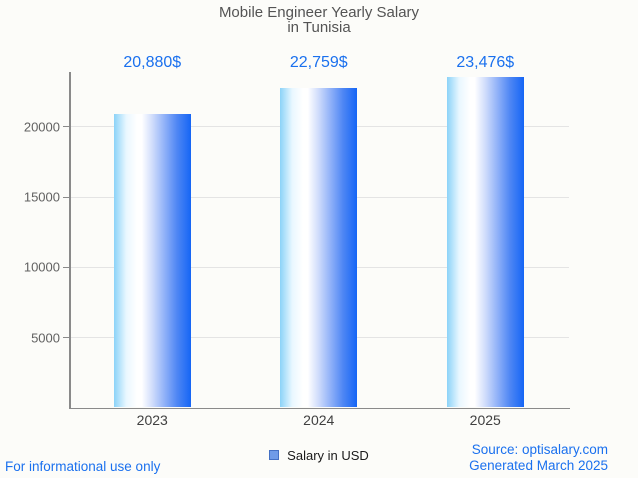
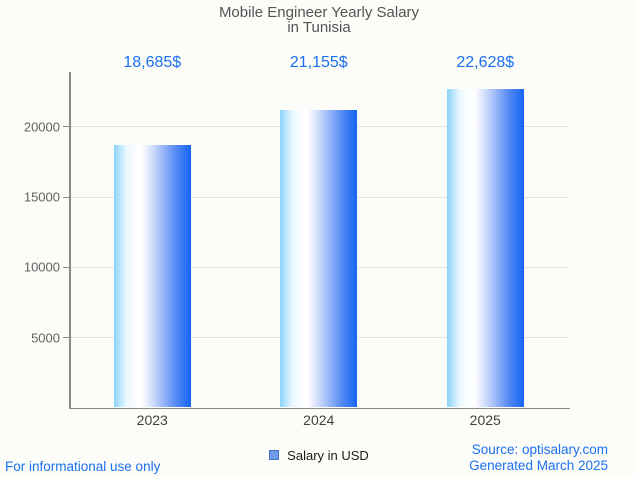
2023: 20,880 -> 18,685
2024: 22,759 -> 21,155
2025: 23,476 -> 22,628
